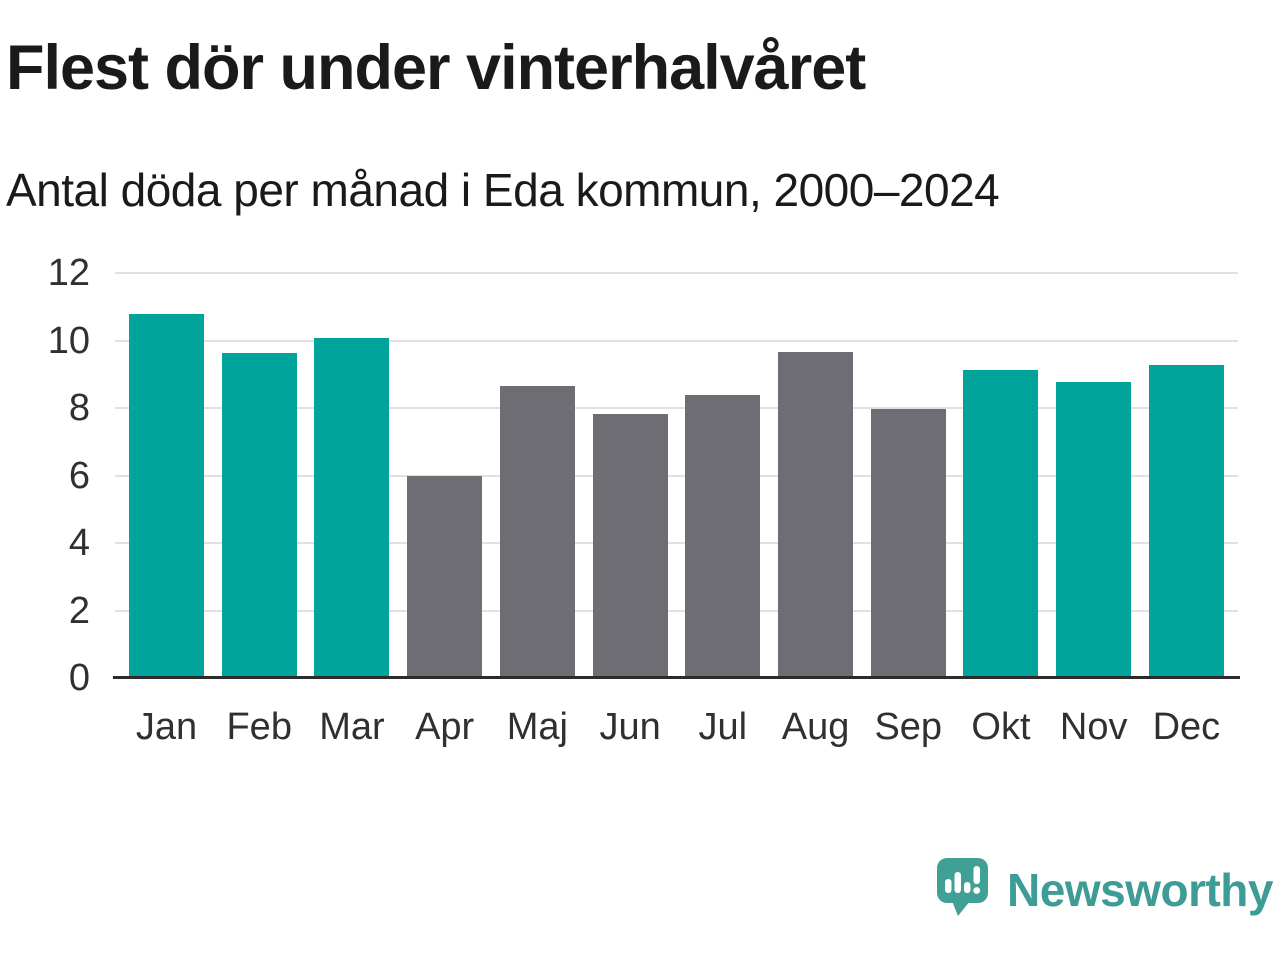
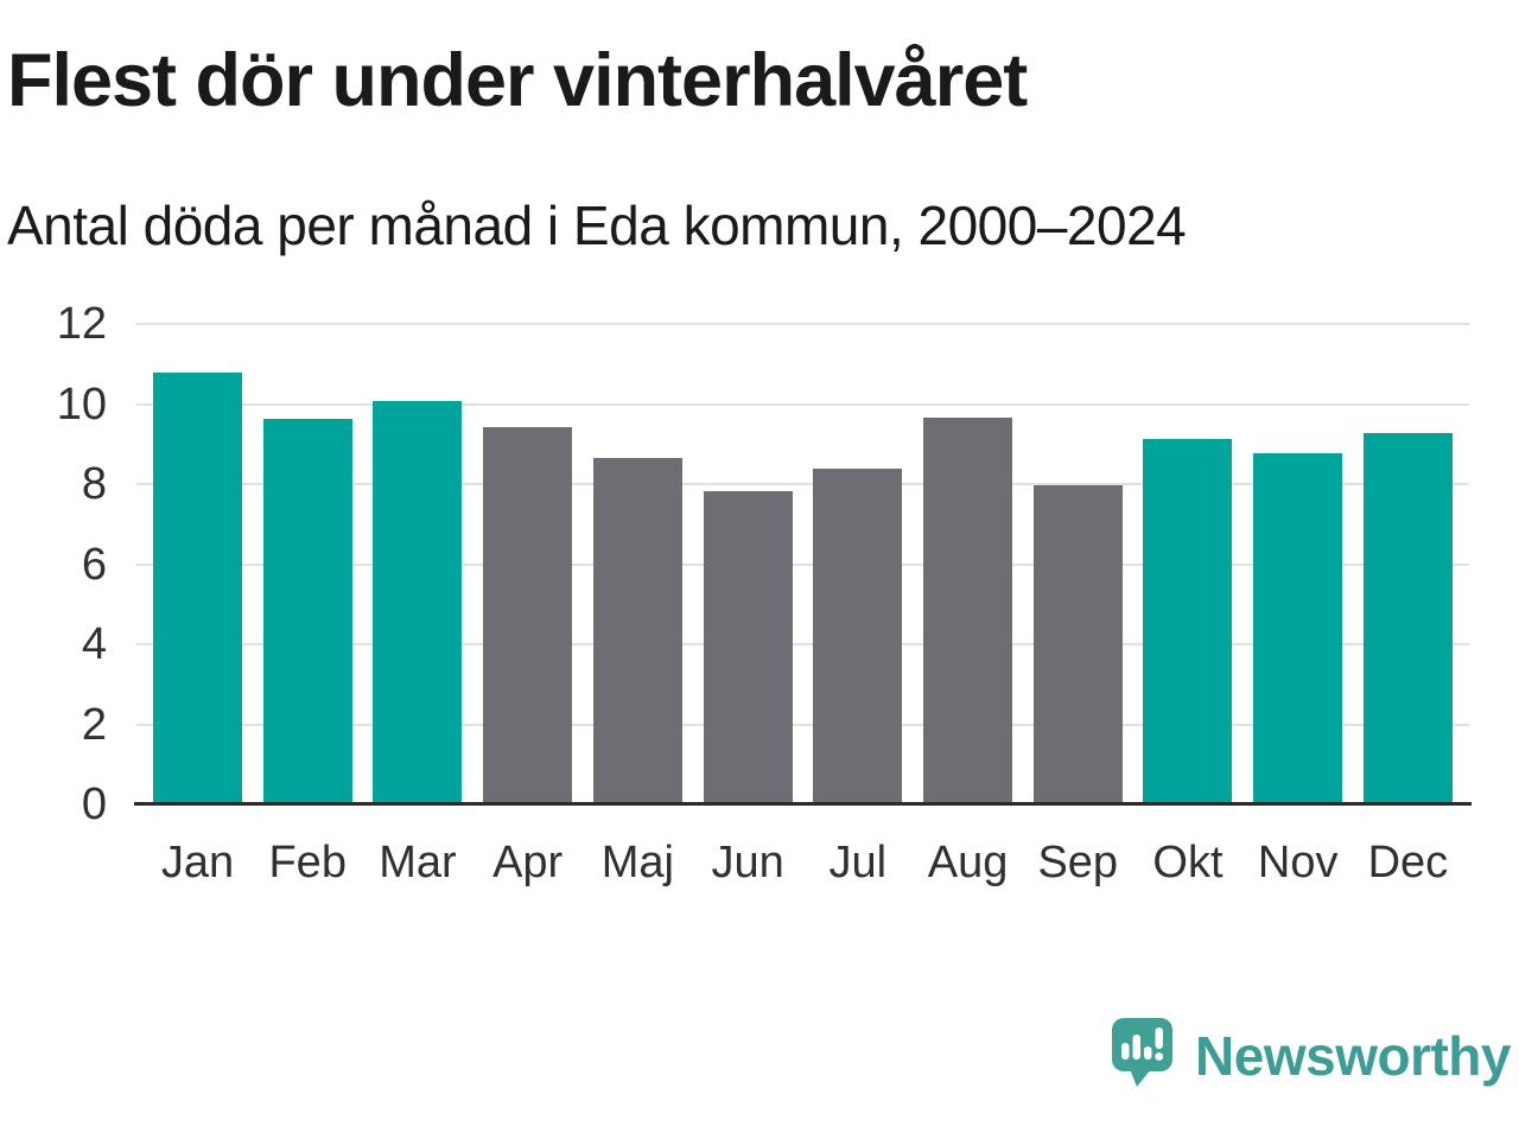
Apr: 6.0 -> 9.4
